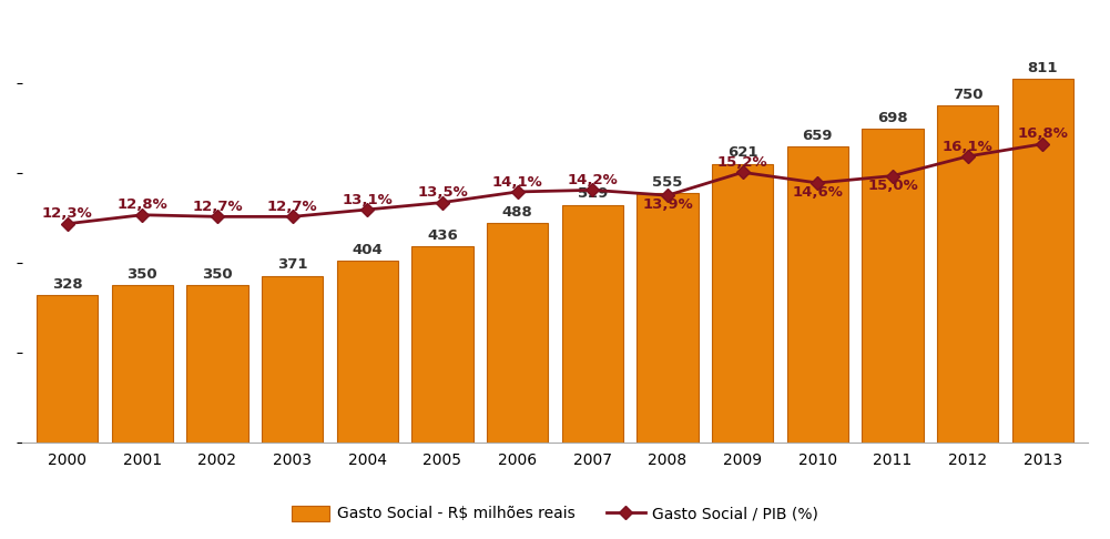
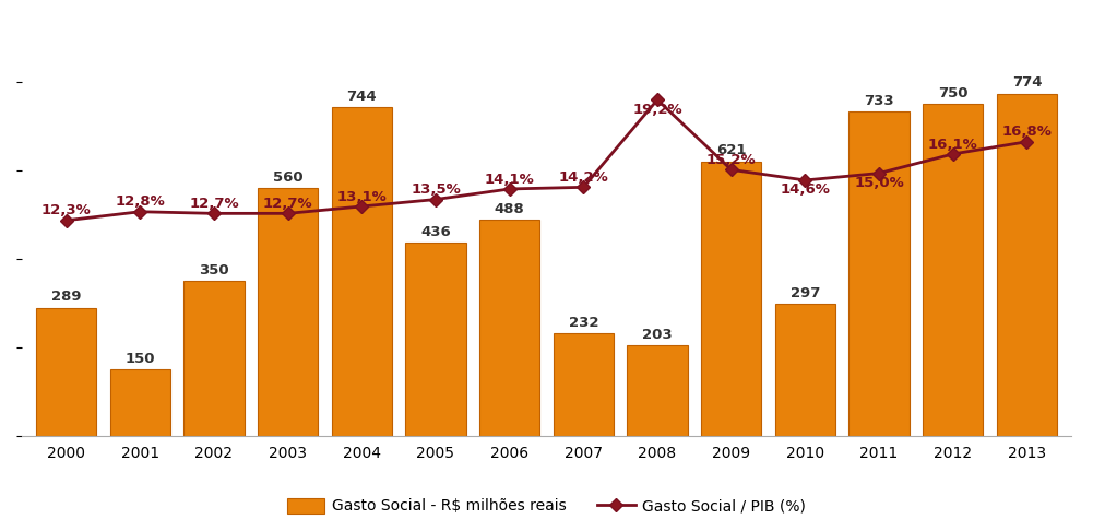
Gasto Social - R$ milhões reais/2000: 328 -> 289
Gasto Social - R$ milhões reais/2001: 350 -> 150
Gasto Social - R$ milhões reais/2003: 371 -> 560
Gasto Social - R$ milhões reais/2004: 404 -> 744
Gasto Social - R$ milhões reais/2007: 529 -> 232
Gasto Social - R$ milhões reais/2008: 555 -> 203
Gasto Social / PIB (%)/2008: 13,9% -> 19,2%
Gasto Social - R$ milhões reais/2010: 659 -> 297
Gasto Social - R$ milhões reais/2011: 698 -> 733
Gasto Social - R$ milhões reais/2013: 811 -> 774
